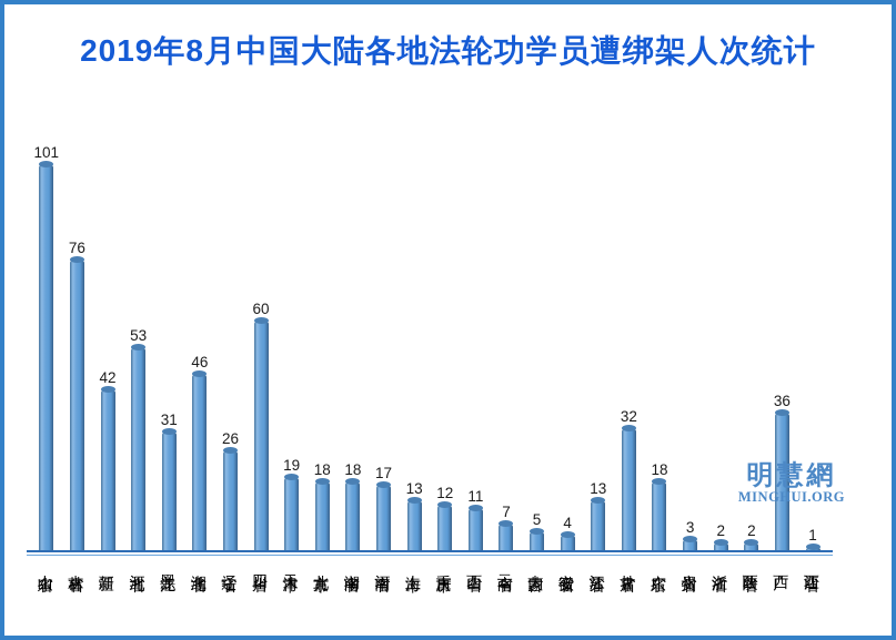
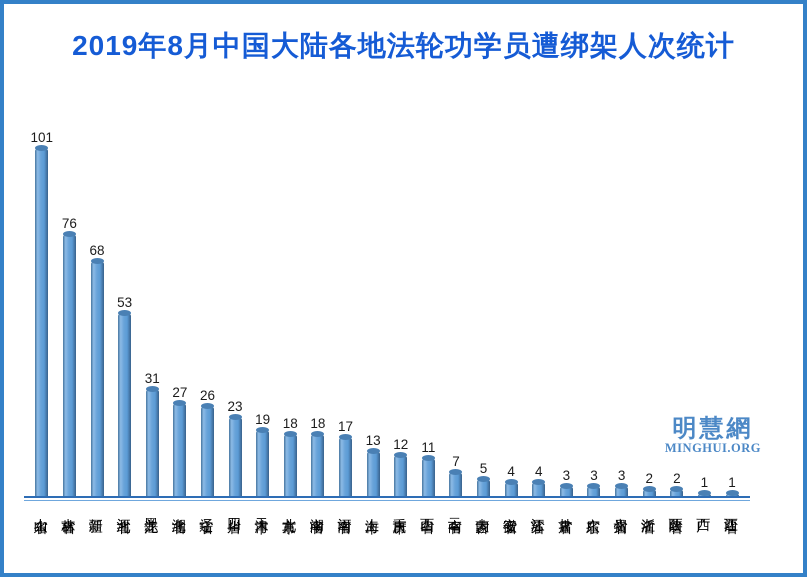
新疆: 42 -> 68
湖北省: 46 -> 27
四川省: 60 -> 23
江苏省: 13 -> 4
甘肃省: 32 -> 3
广东省: 18 -> 3
广西: 36 -> 1
